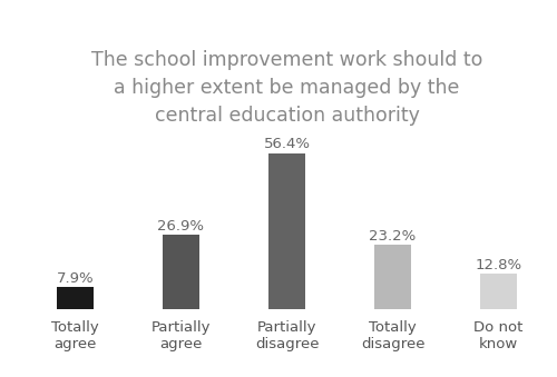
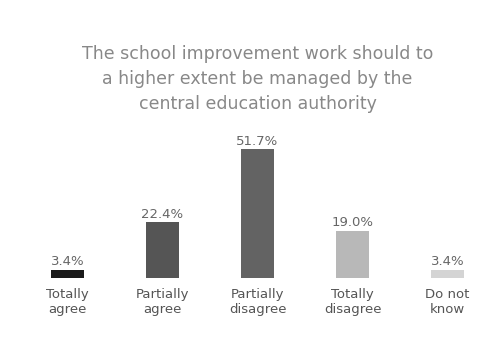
Totally agree: 7.9% -> 3.4%
Partially agree: 26.9% -> 22.4%
Partially disagree: 56.4% -> 51.7%
Totally disagree: 23.2% -> 19.0%
Do not know: 12.8% -> 3.4%
